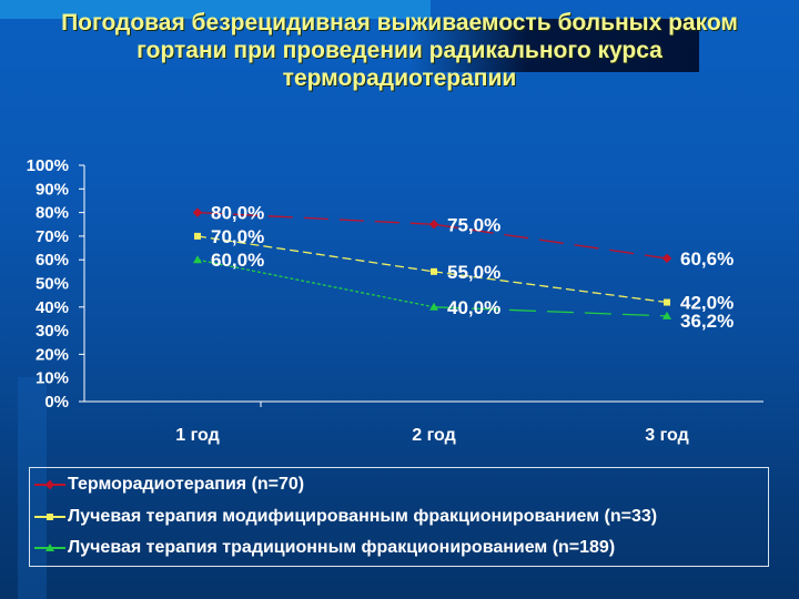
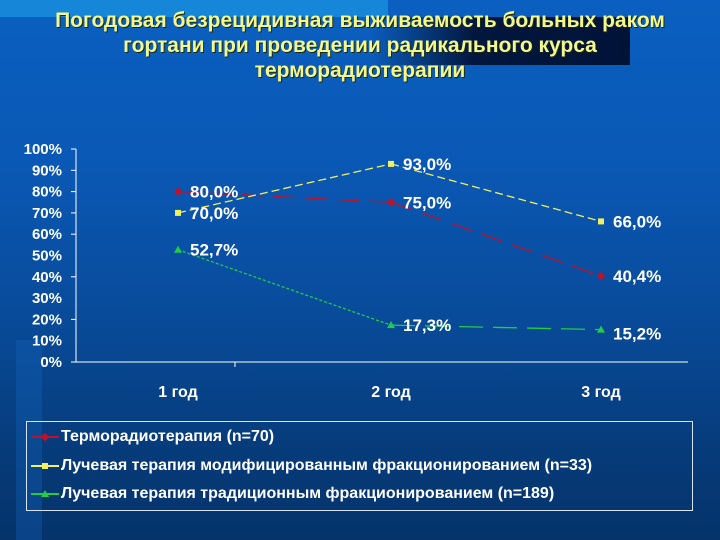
Лучевая терапия традиционным фракционированием (n=189)/1 год: 60,0% -> 52,7%
Лучевая терапия модифицированным фракционированием (n=33)/2 год: 55,0% -> 93,0%
Лучевая терапия традиционным фракционированием (n=189)/2 год: 40,0% -> 17,3%
Терморадиотерапия (n=70)/3 год: 60,6% -> 40,4%
Лучевая терапия модифицированным фракционированием (n=33)/3 год: 42,0% -> 66,0%
Лучевая терапия традиционным фракционированием (n=189)/3 год: 36,2% -> 15,2%
